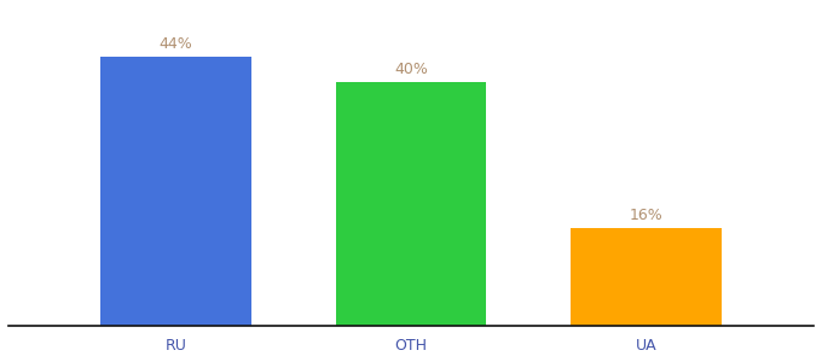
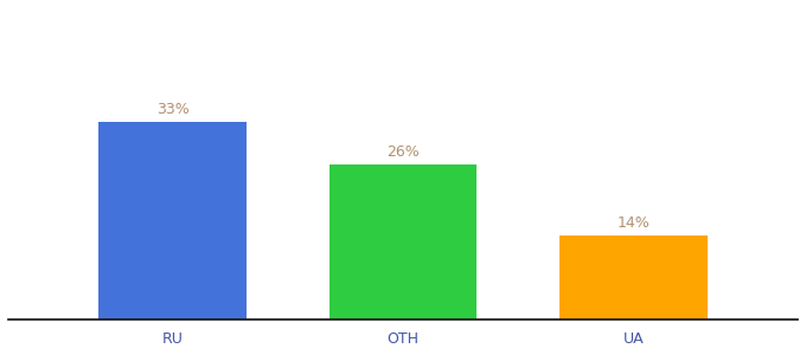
RU: 44% -> 33%
OTH: 40% -> 26%
UA: 16% -> 14%
